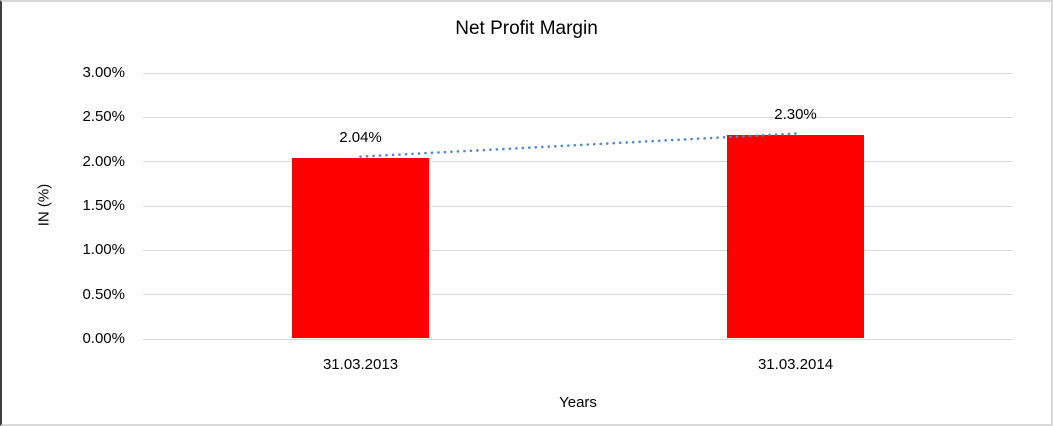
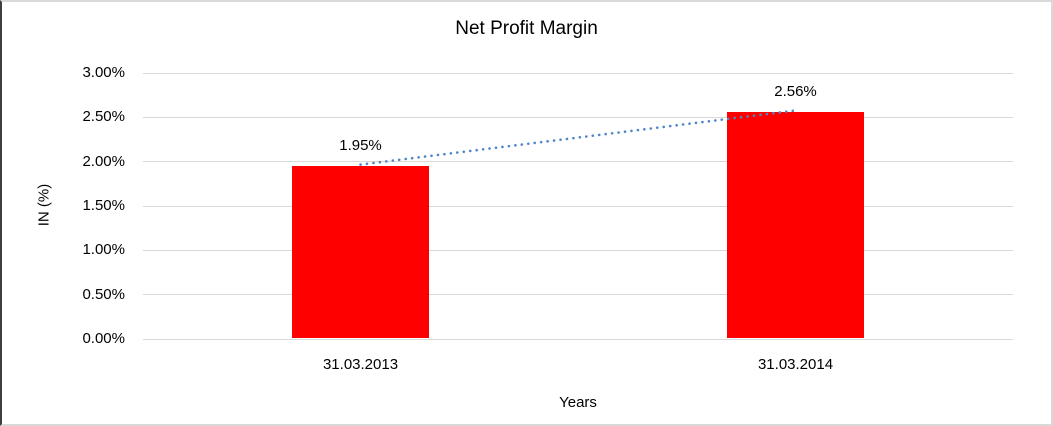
31.03.2013: 2.04% -> 1.95%
31.03.2014: 2.30% -> 2.56%
